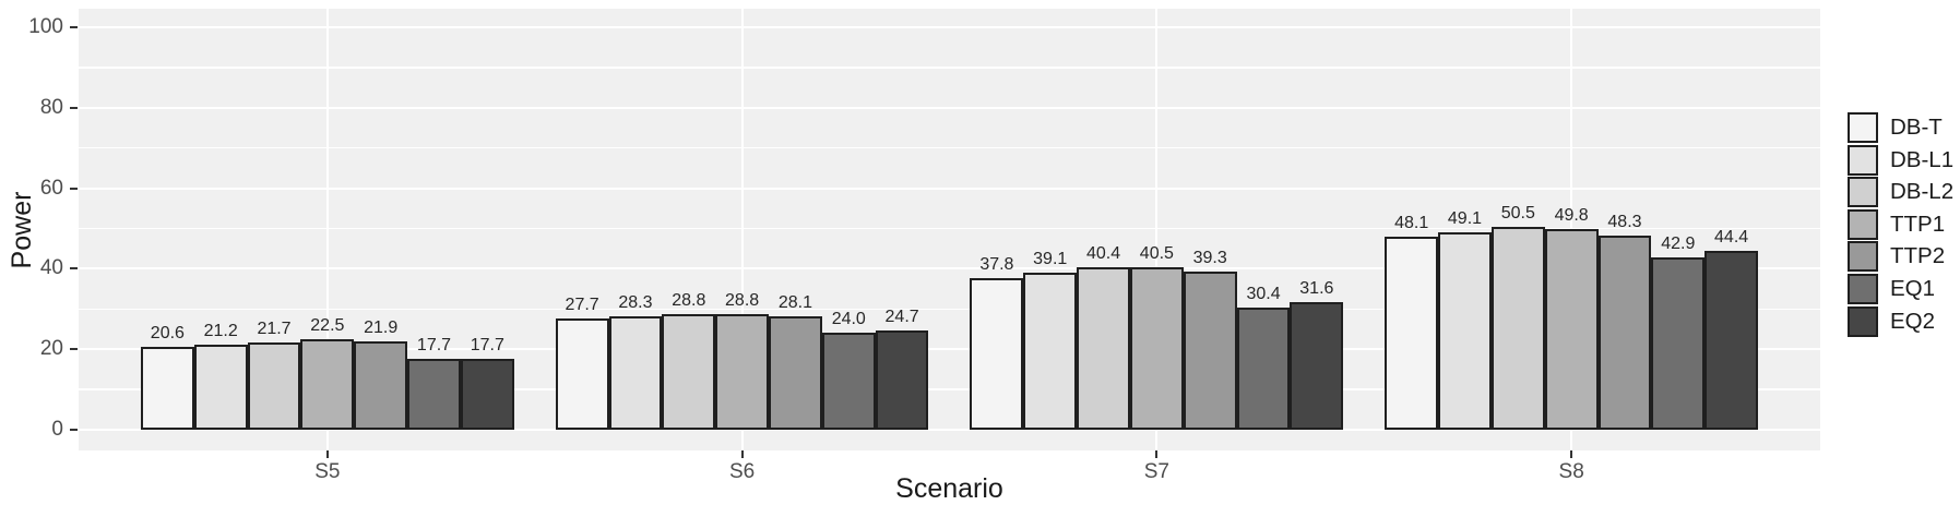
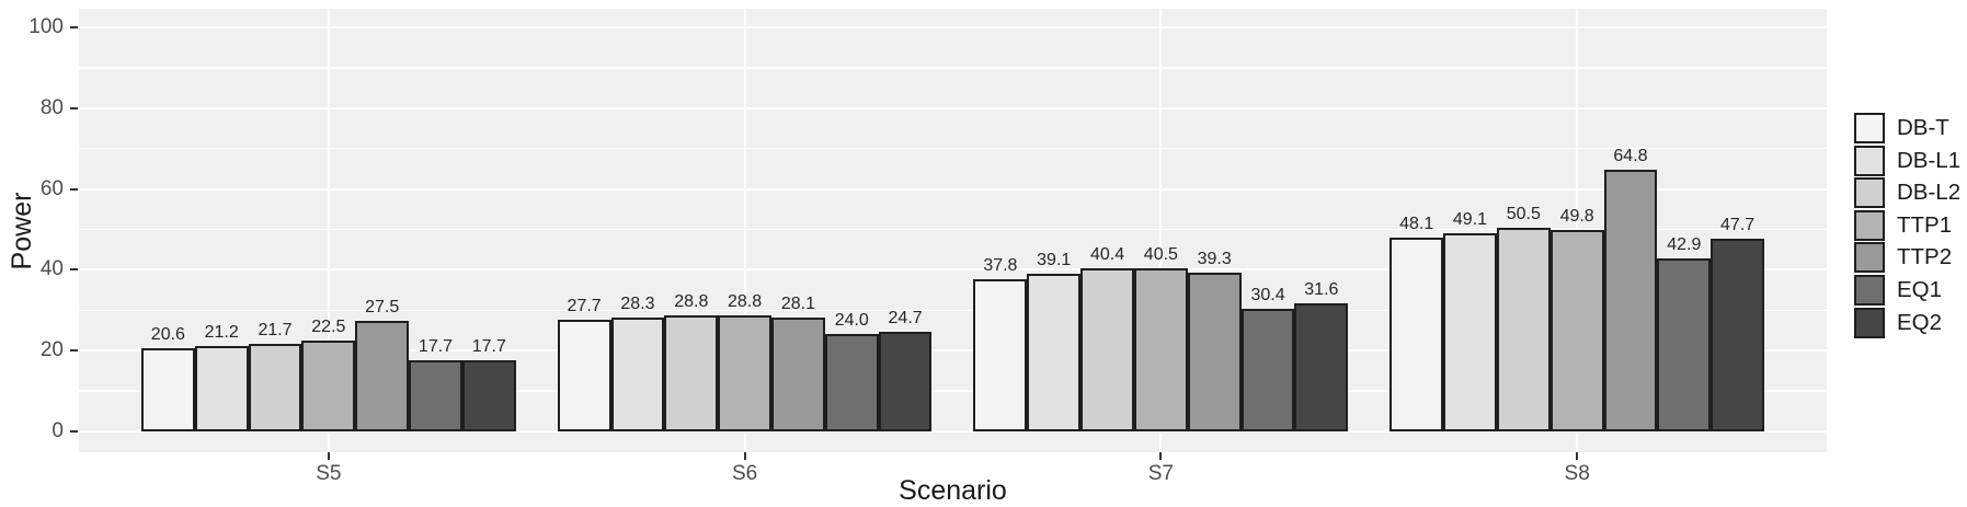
TTP2/S5: 21.9 -> 27.5
TTP2/S8: 48.3 -> 64.8
EQ2/S8: 44.4 -> 47.7
